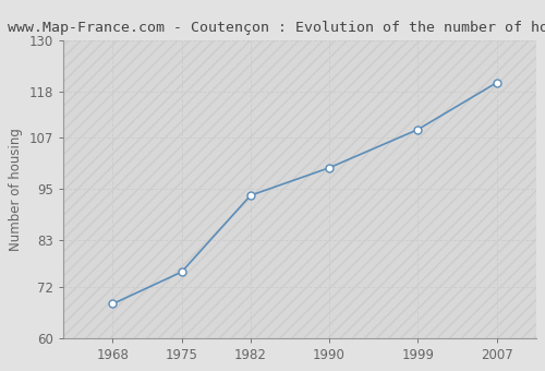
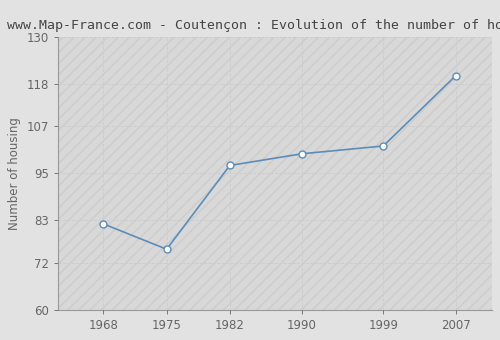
1968: 68.0 -> 82.0
1982: 93.5 -> 97.0
1999: 109.0 -> 102.0
